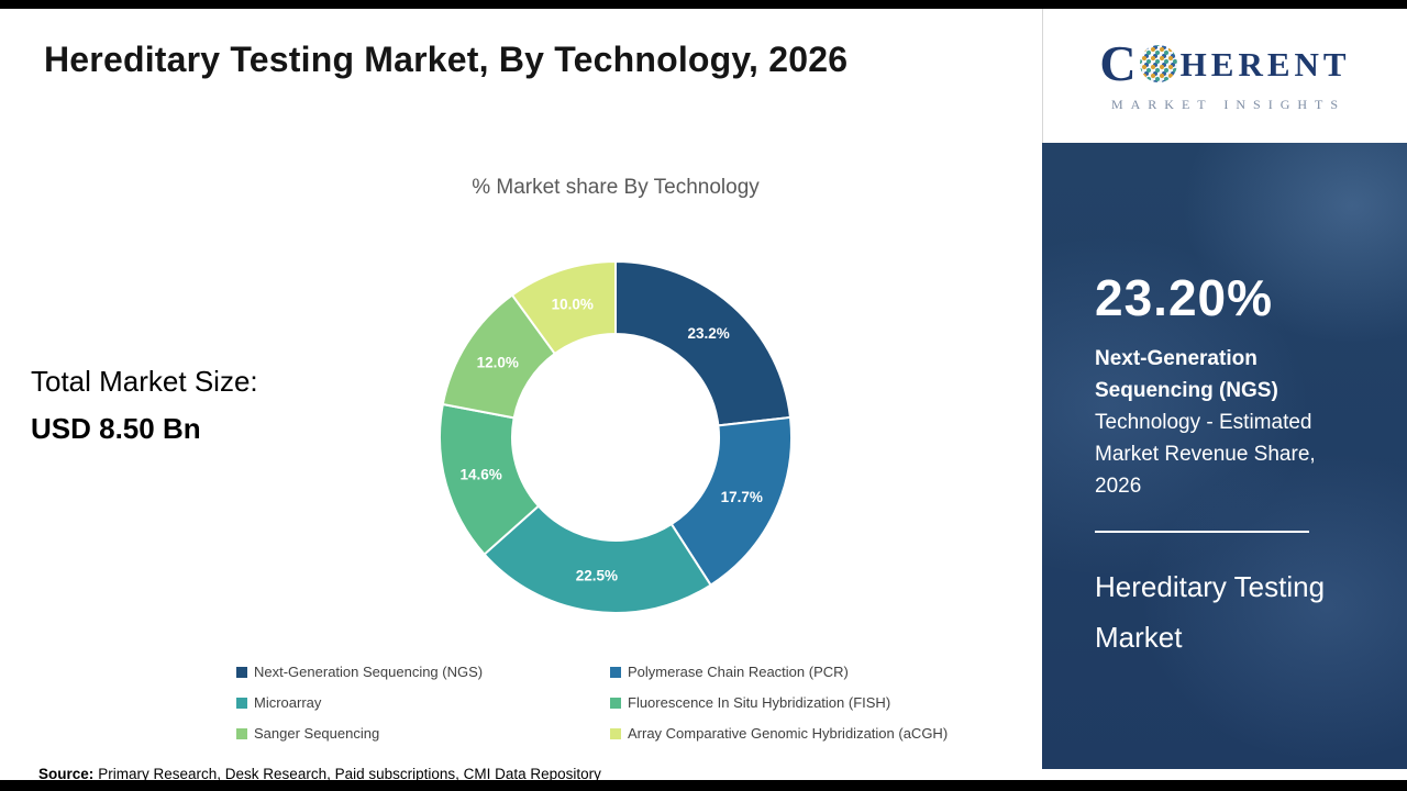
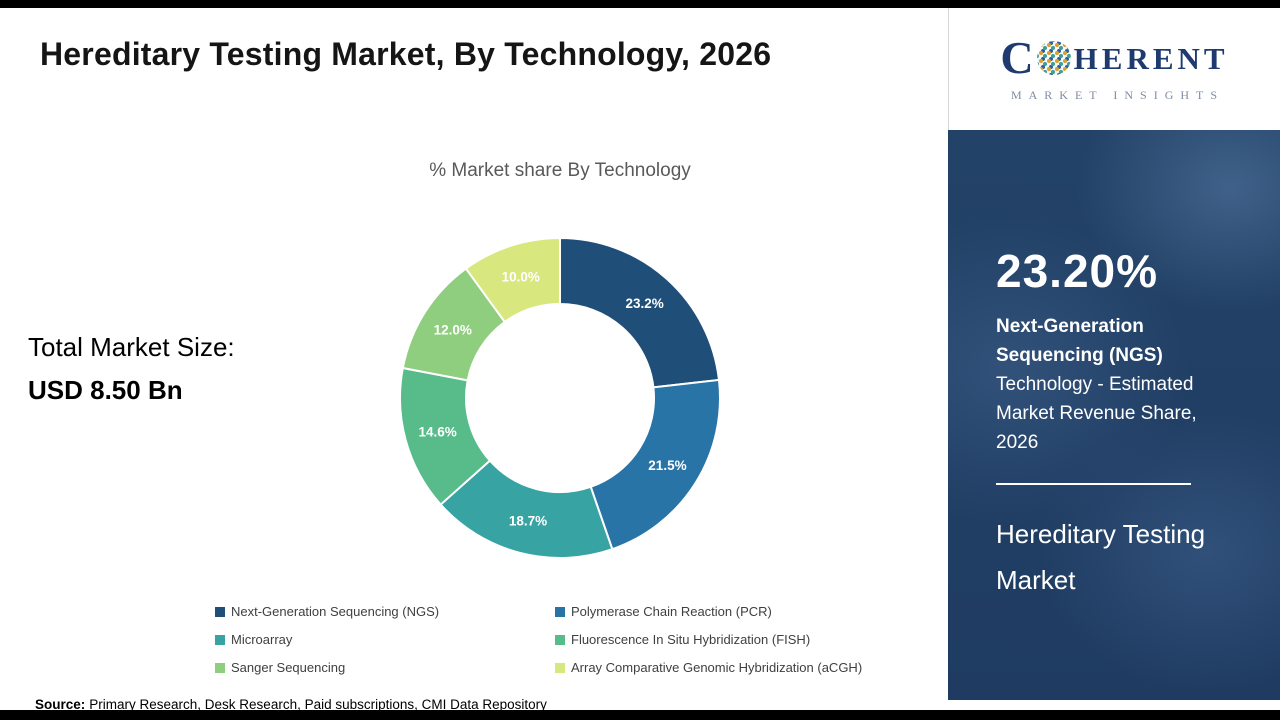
Polymerase Chain Reaction (PCR): 17.7% -> 21.5%
Microarray: 22.5% -> 18.7%
